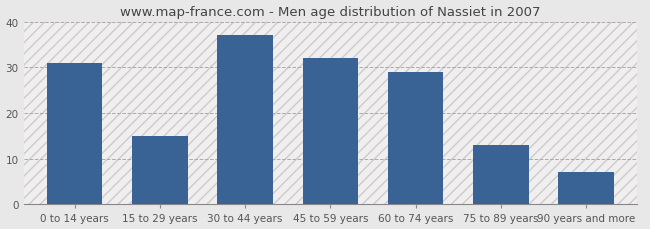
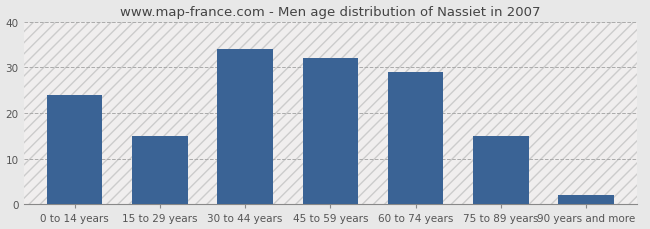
0 to 14 years: 31 -> 24
30 to 44 years: 37 -> 34
75 to 89 years: 13 -> 15
90 years and more: 7 -> 2
